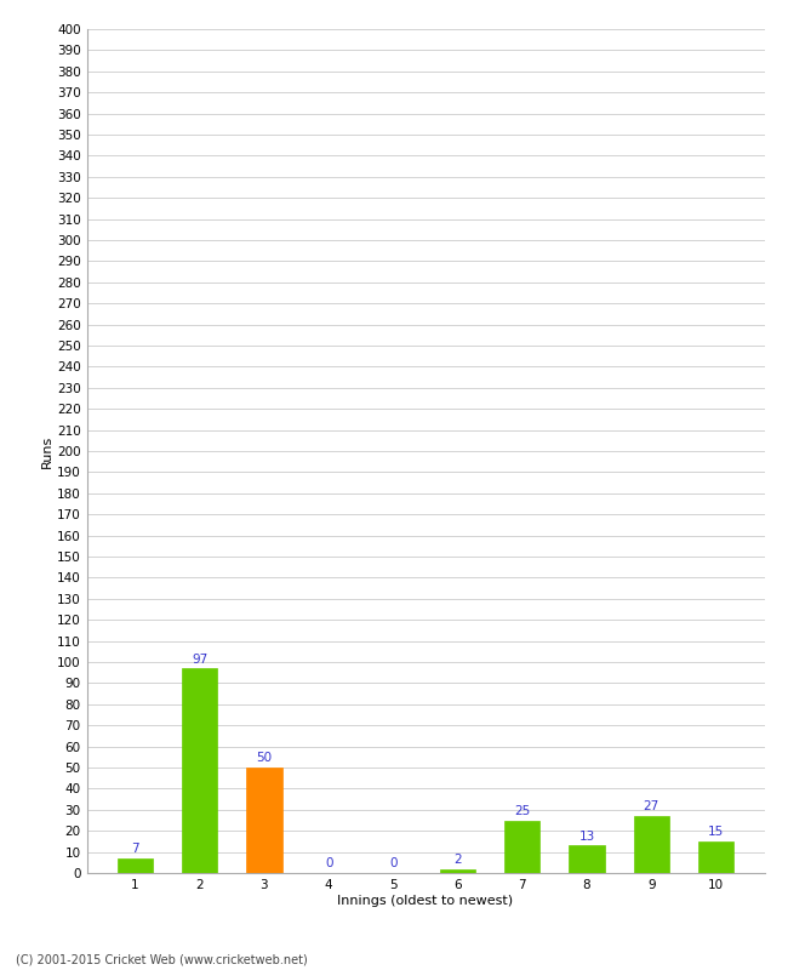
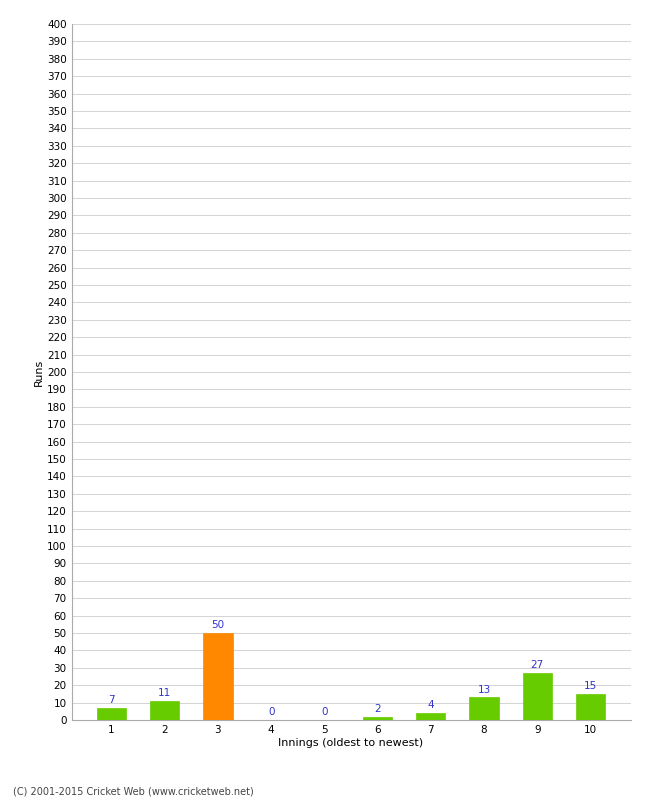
2: 97 -> 11
7: 25 -> 4
